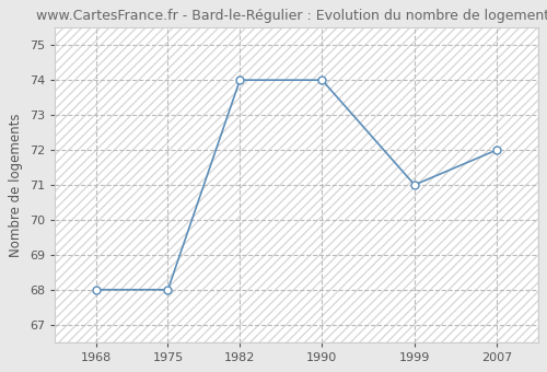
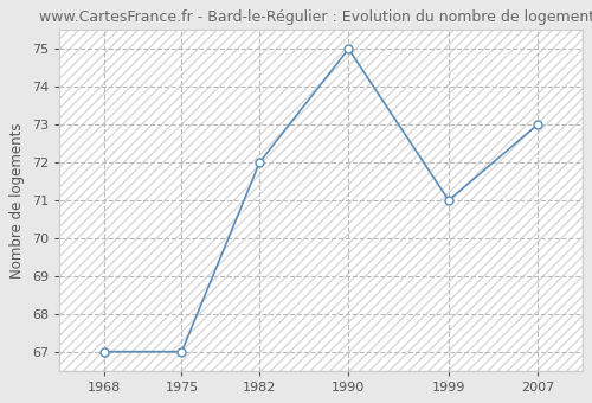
1968: 68 -> 67
1975: 68 -> 67
1982: 74 -> 72
1990: 74 -> 75
2007: 72 -> 73
